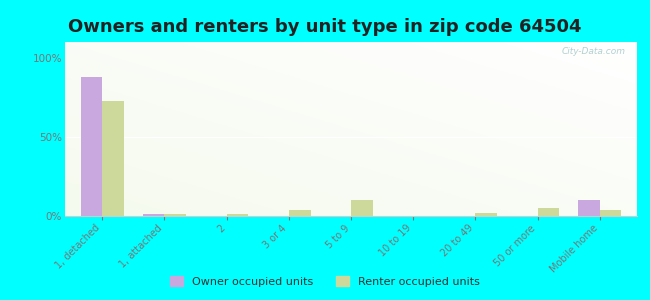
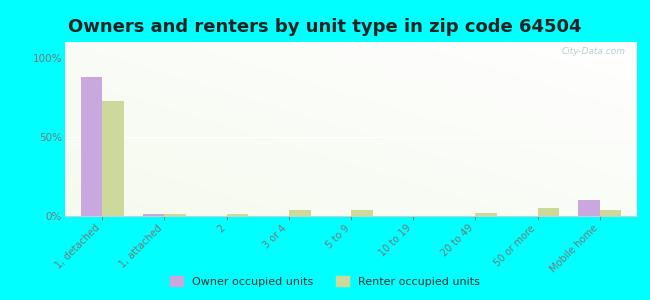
Renter occupied units/5 to 9: 10% -> 4%
